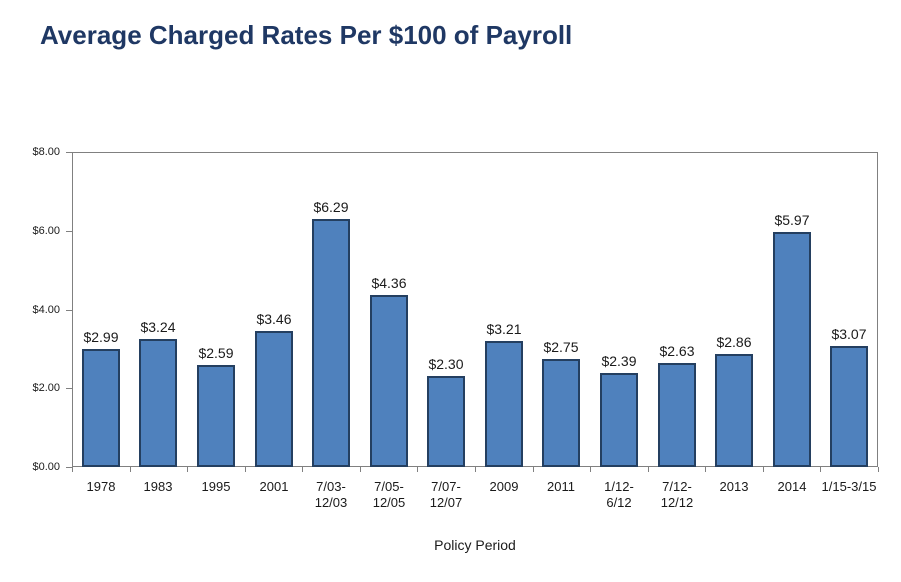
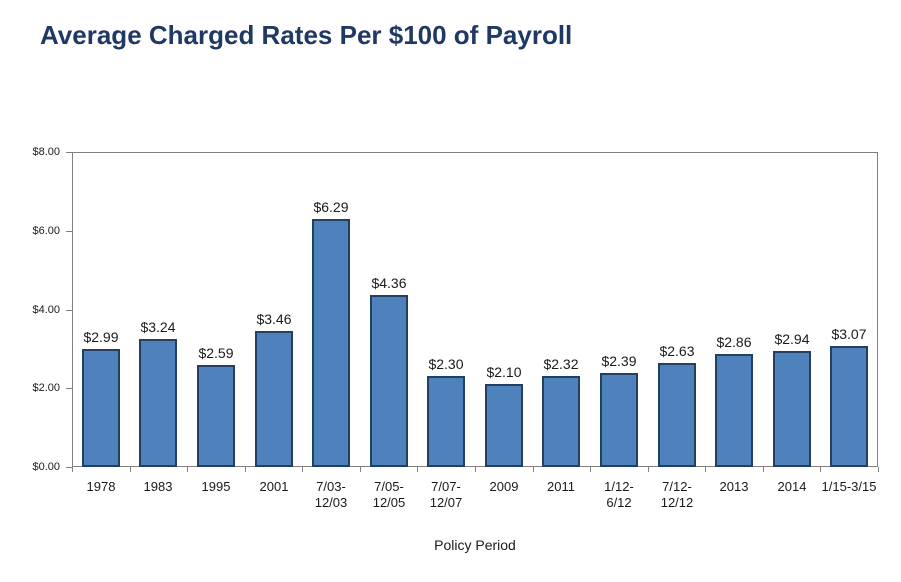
2009: $3.21 -> $2.10
2011: $2.75 -> $2.32
2014: $5.97 -> $2.94
